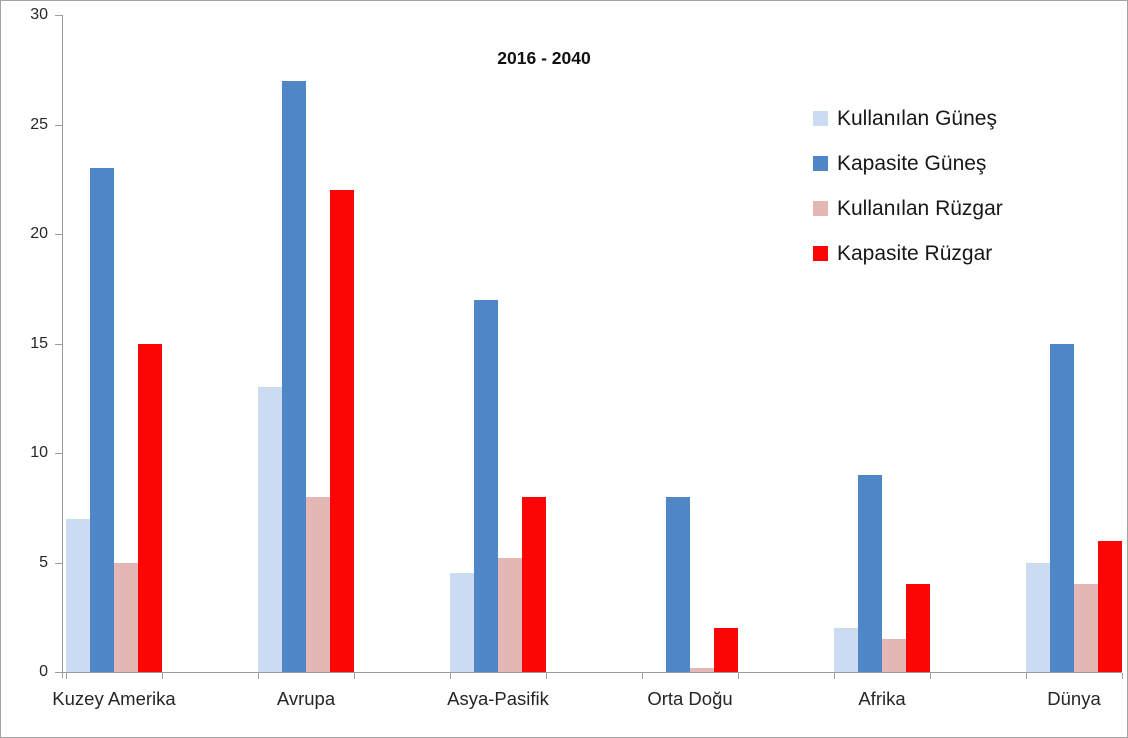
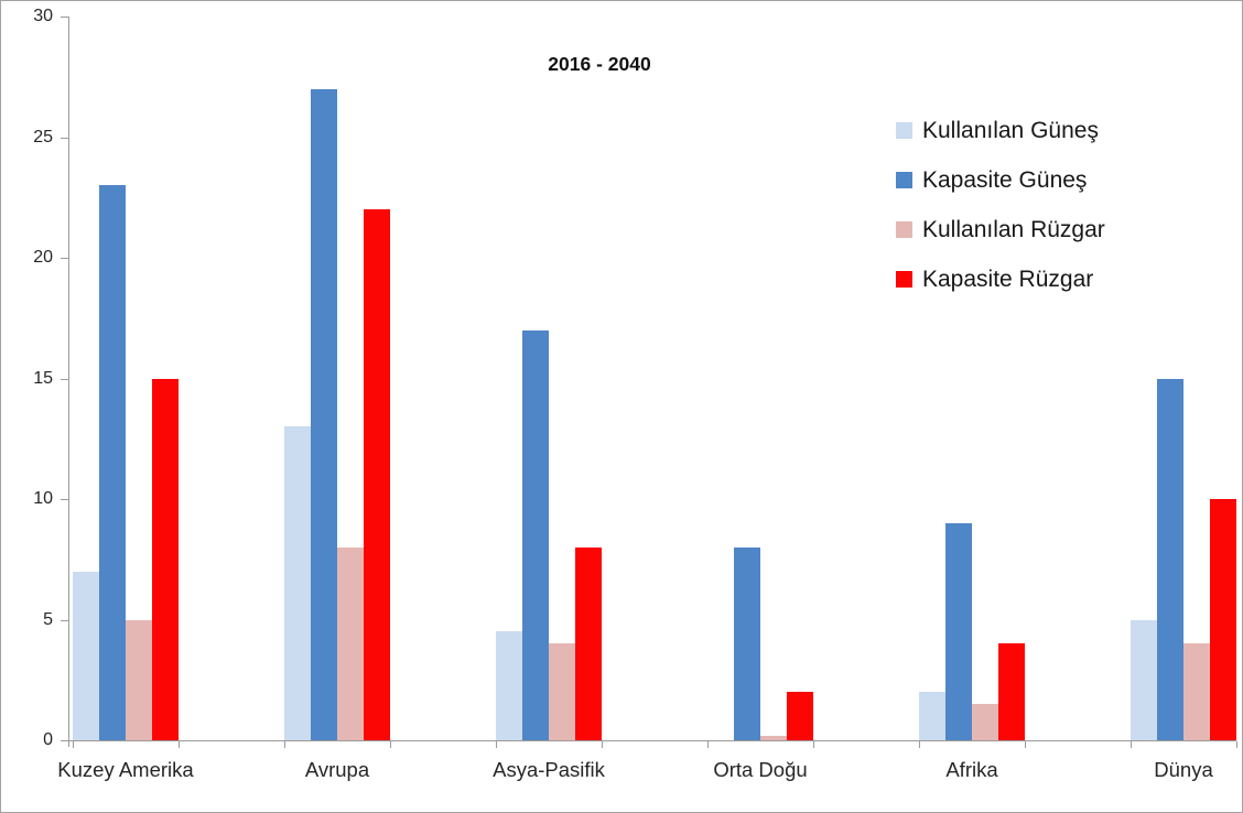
Kullanılan Rüzgar/Asya-Pasifik: 5.2 -> 4.0
Kapasite Rüzgar/Dünya: 6 -> 10
